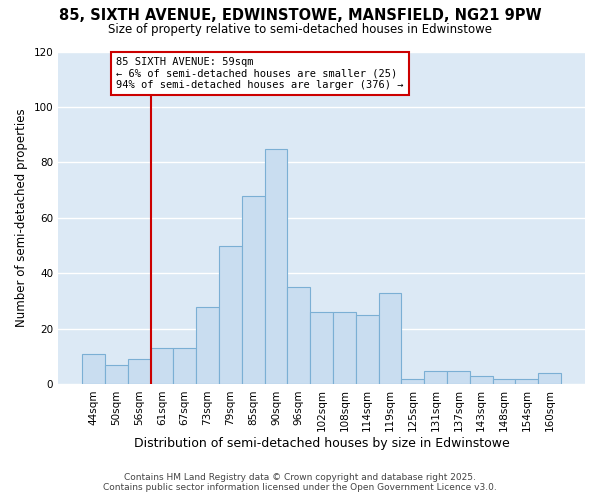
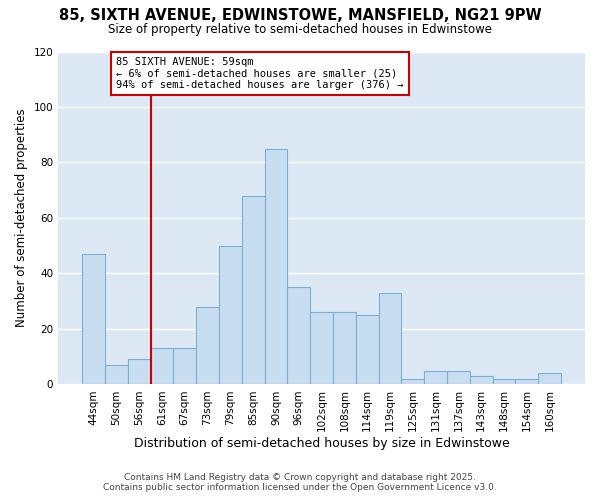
44sqm: 11 -> 47
